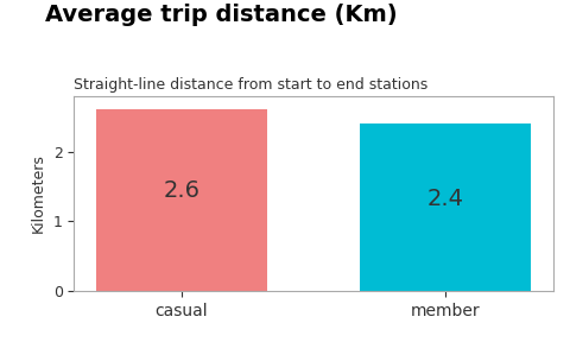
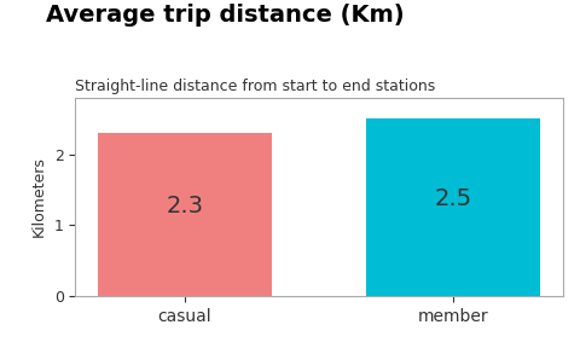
casual: 2.6 -> 2.3
member: 2.4 -> 2.5
